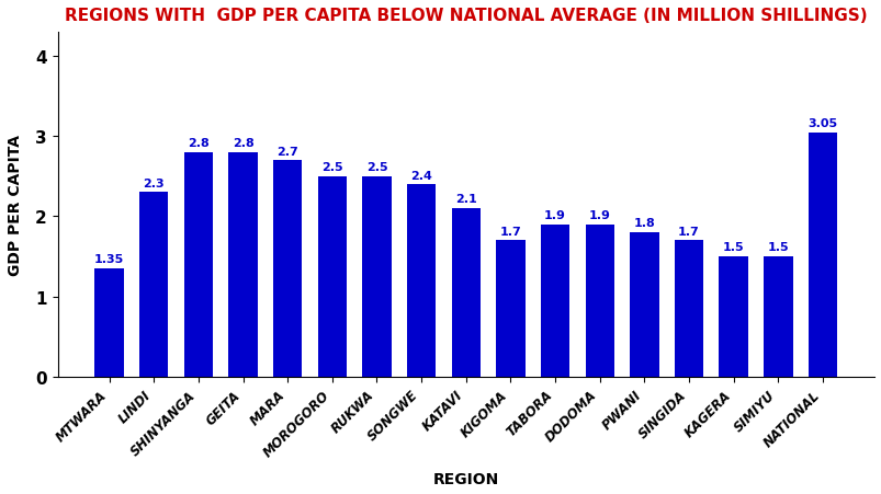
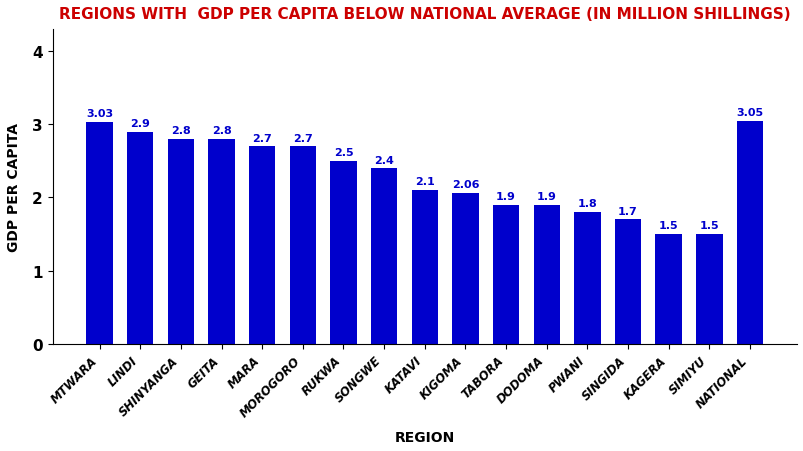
MTWARA: 1.35 -> 3.03
LINDI: 2.3 -> 2.9
MOROGORO: 2.5 -> 2.7
KIGOMA: 1.7 -> 2.06
